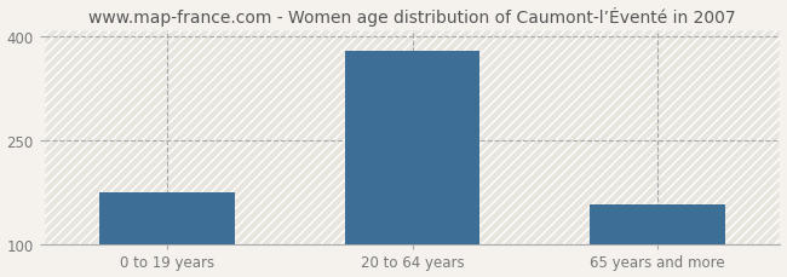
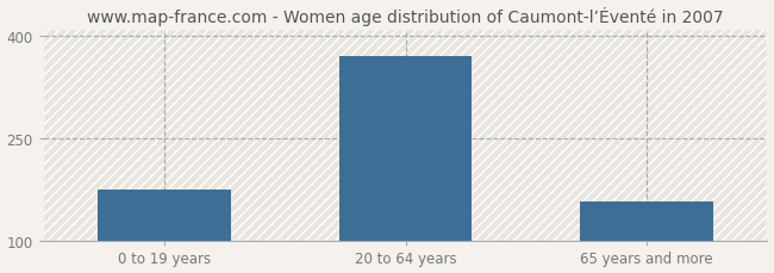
20 to 64 years: 380 -> 370
